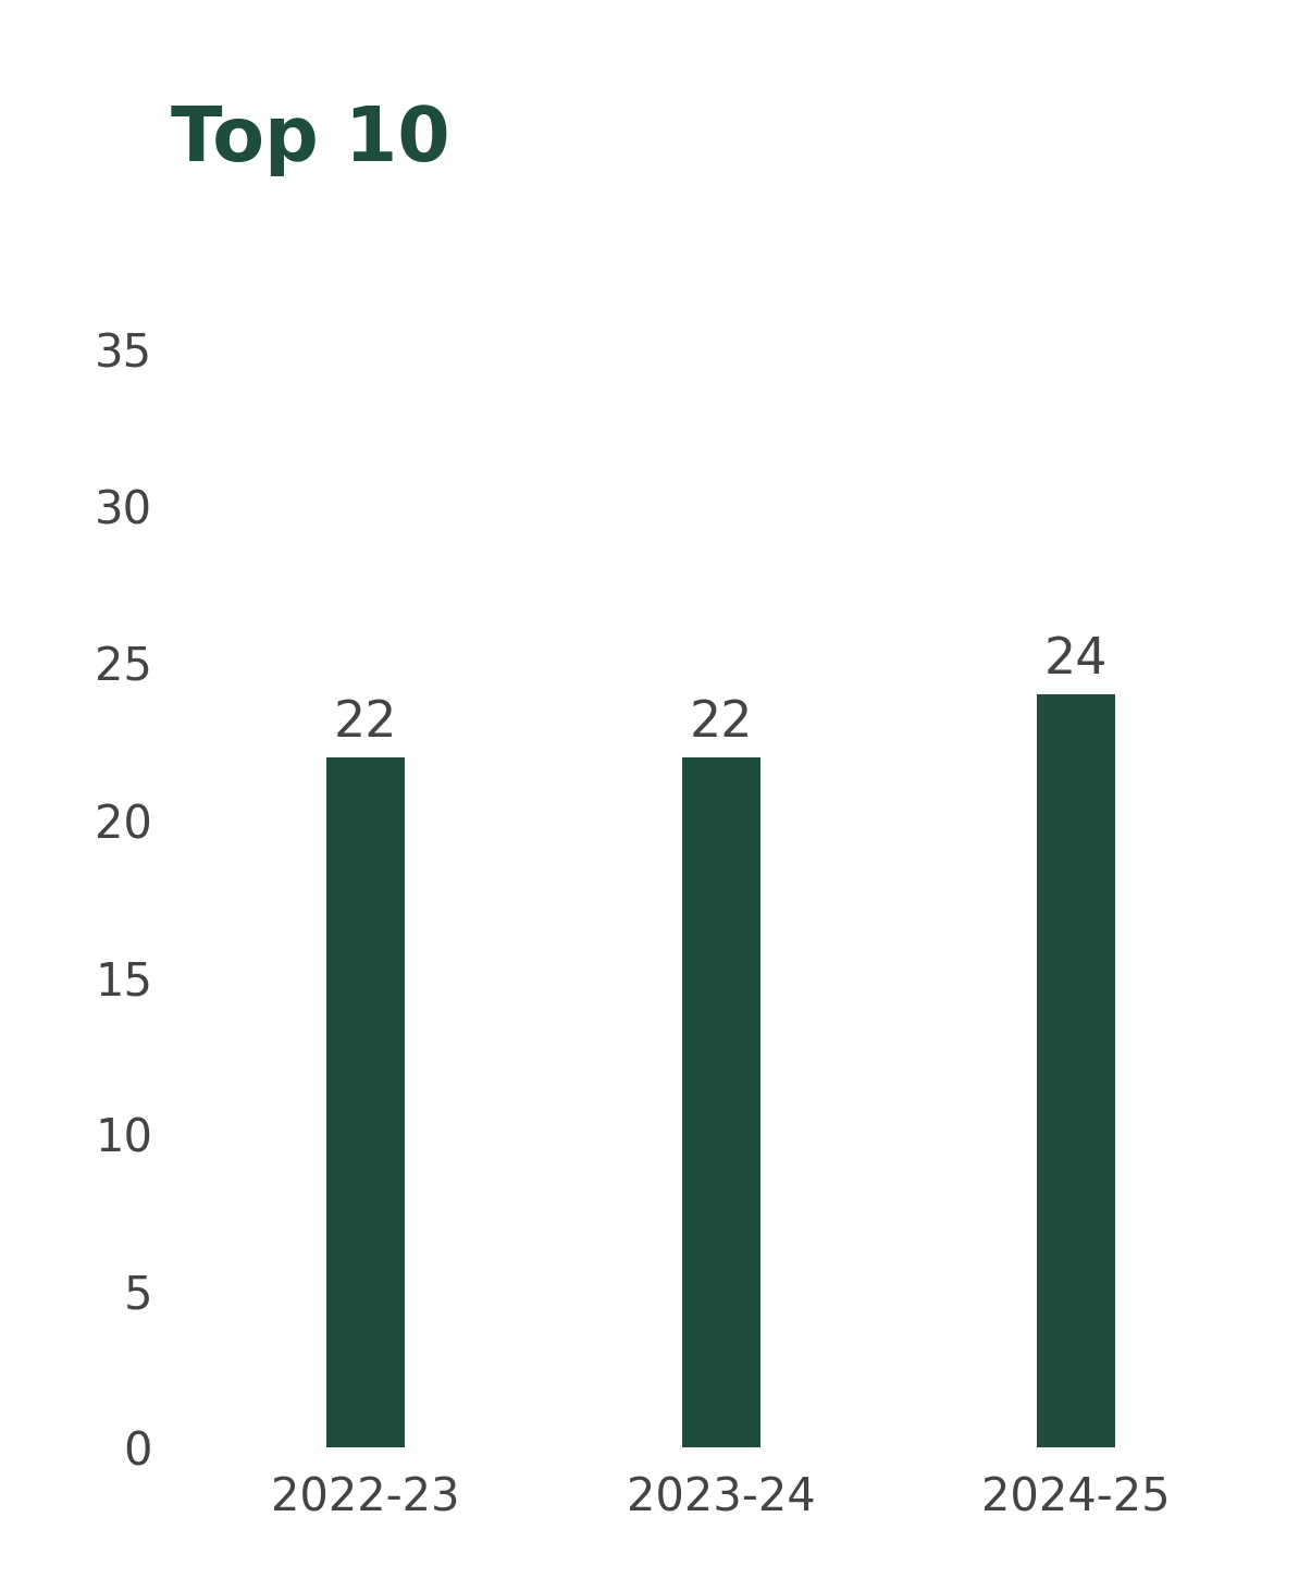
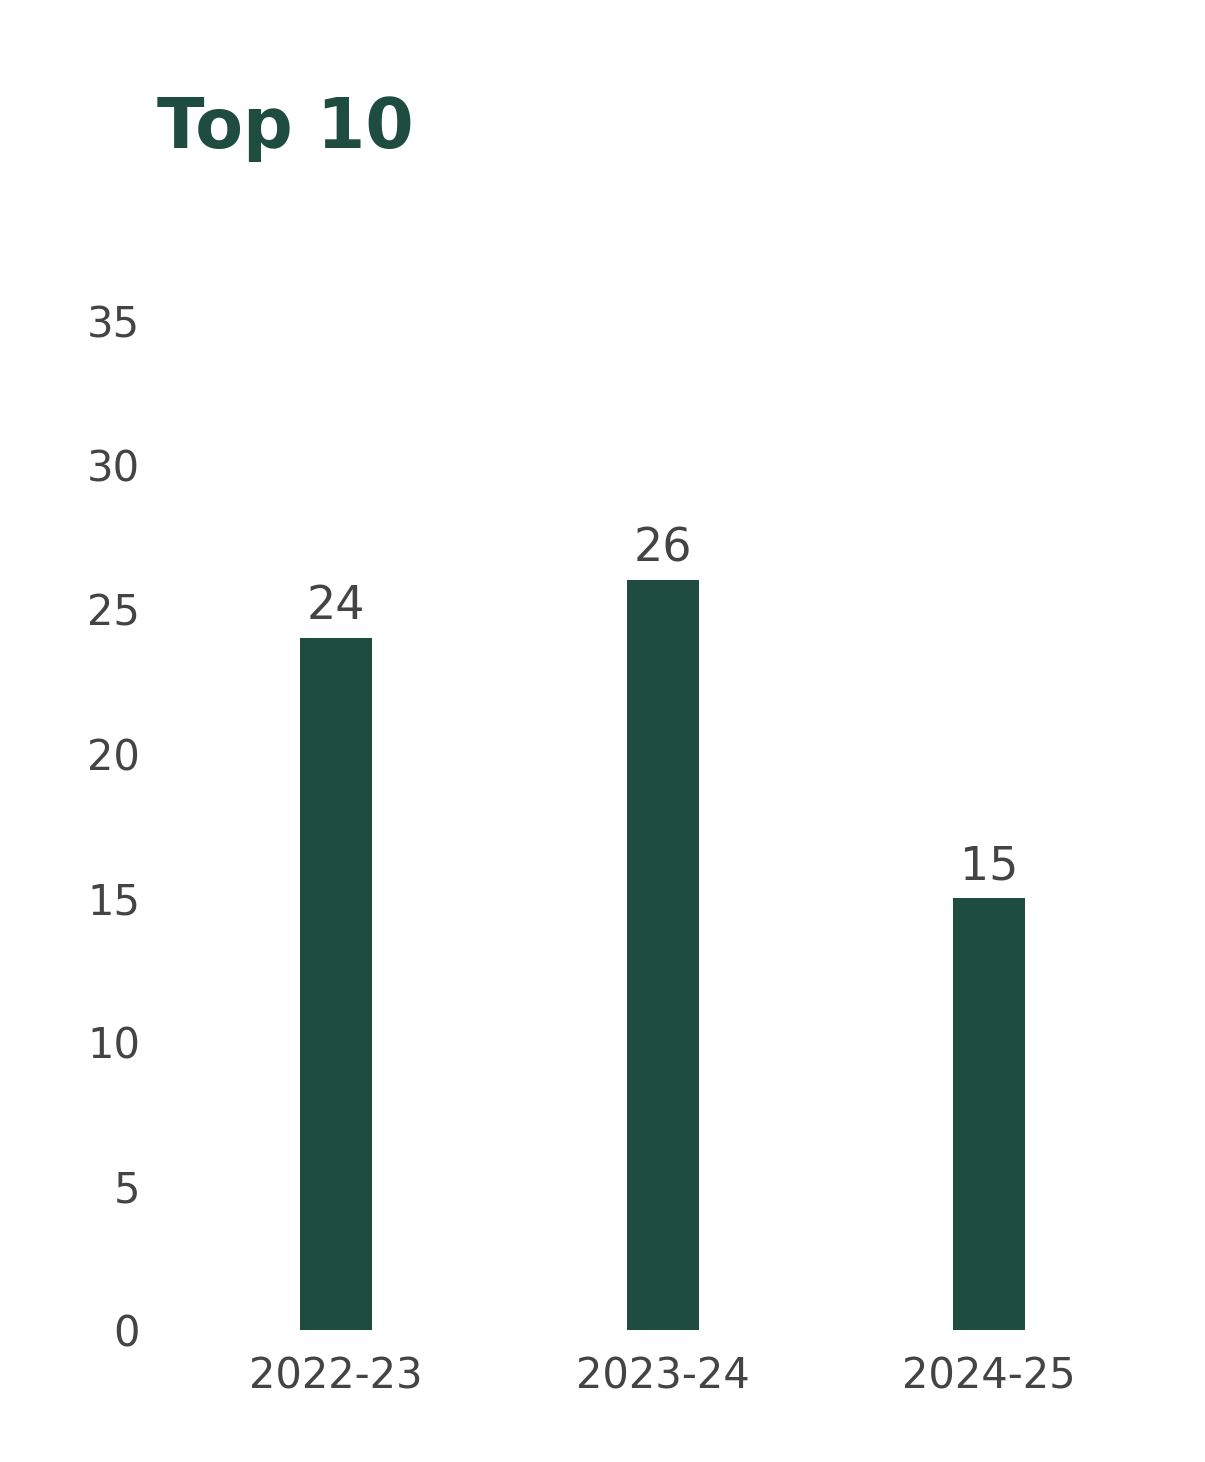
2022-23: 22 -> 24
2023-24: 22 -> 26
2024-25: 24 -> 15
